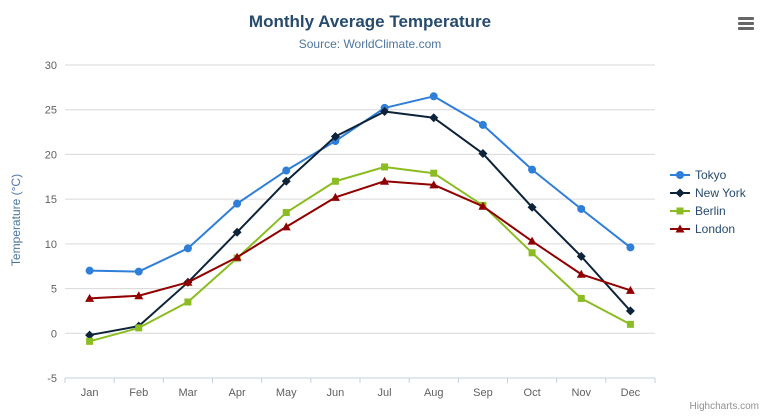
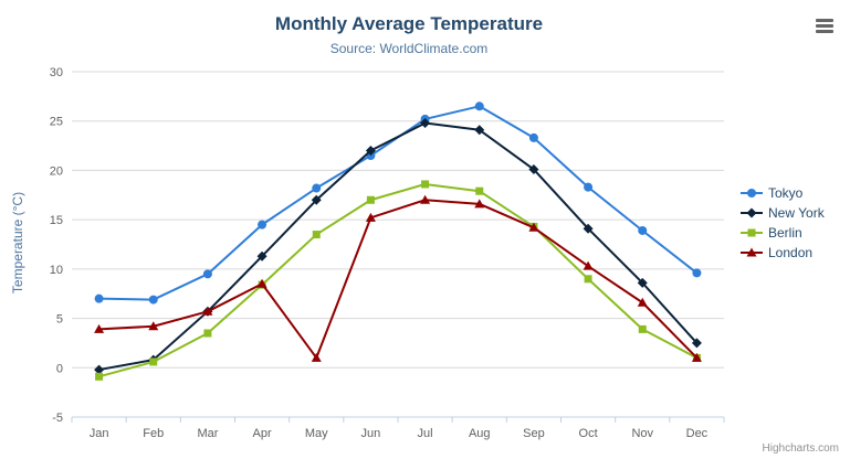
London/May: 12 -> 1
London/Dec: 5 -> 1
